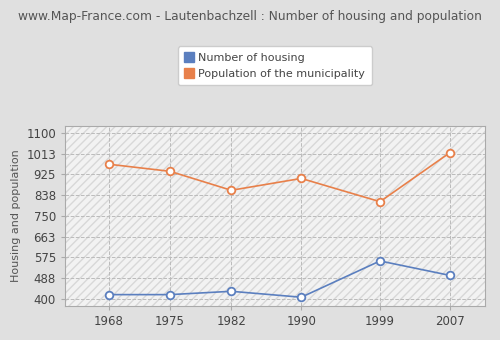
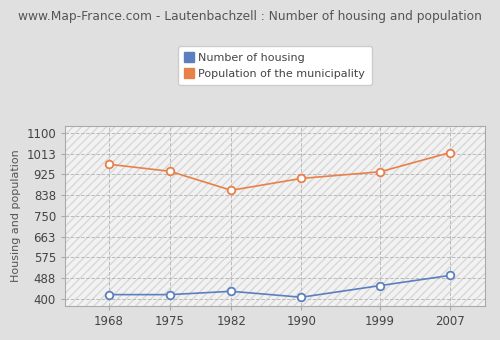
Number of housing/1999: 560 -> 456
Population of the municipality/1999: 810 -> 936
